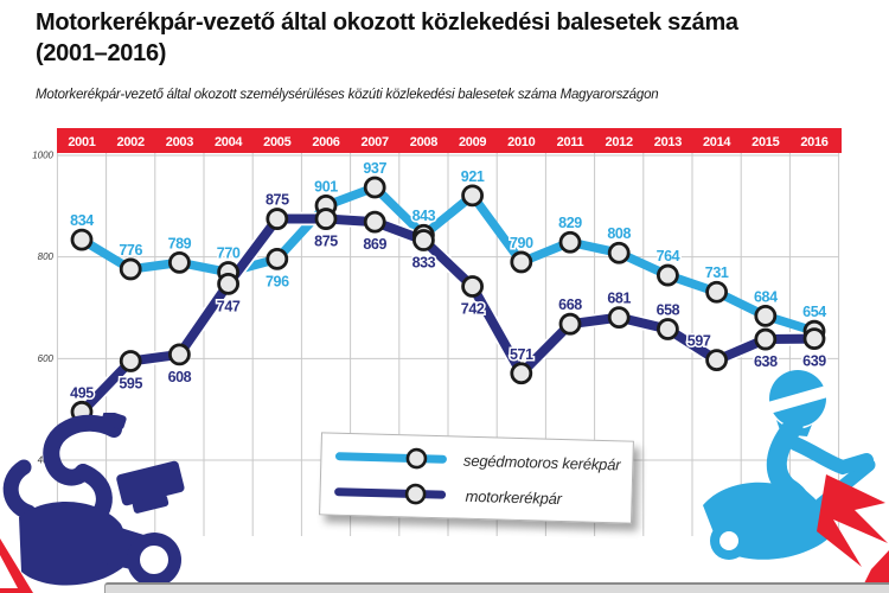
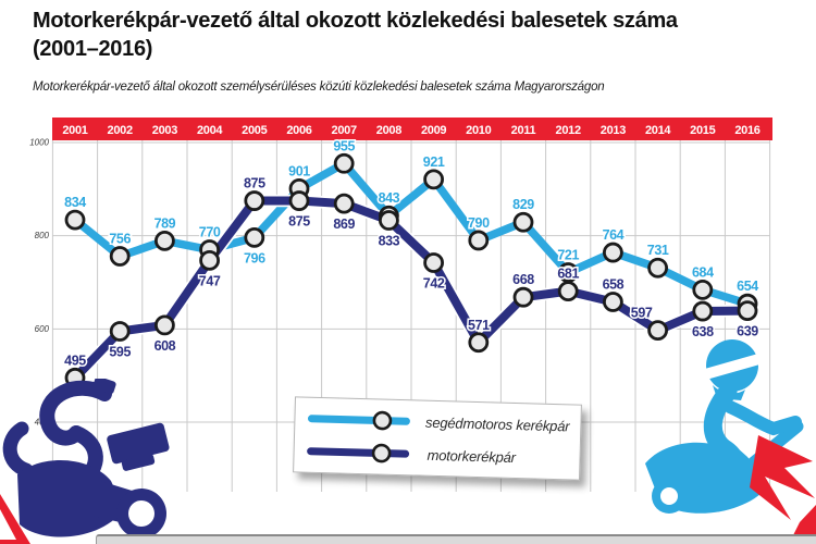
segédmotoros kerékpár/2002: 776 -> 756
segédmotoros kerékpár/2007: 937 -> 955
segédmotoros kerékpár/2012: 808 -> 721
